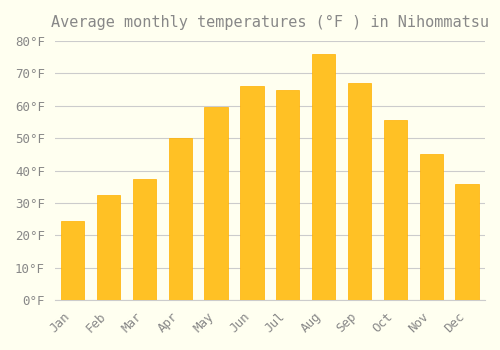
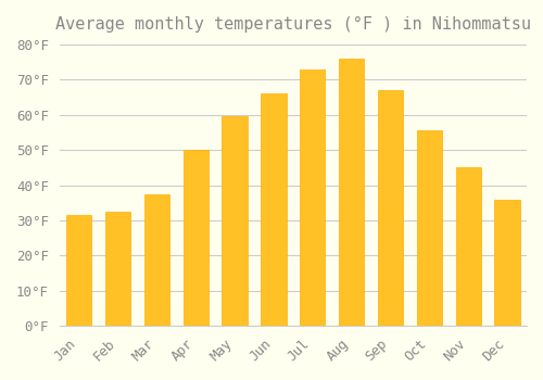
Jan: 24.5°F -> 31.5°F
Jul: 65.0°F -> 73.0°F
